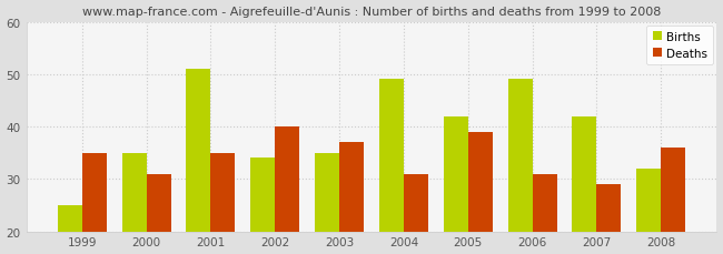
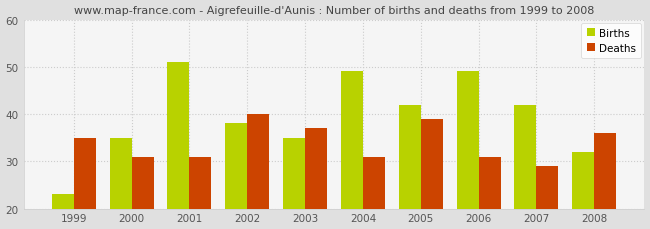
Births/1999: 25 -> 23
Deaths/2001: 35 -> 31
Births/2002: 34 -> 38
